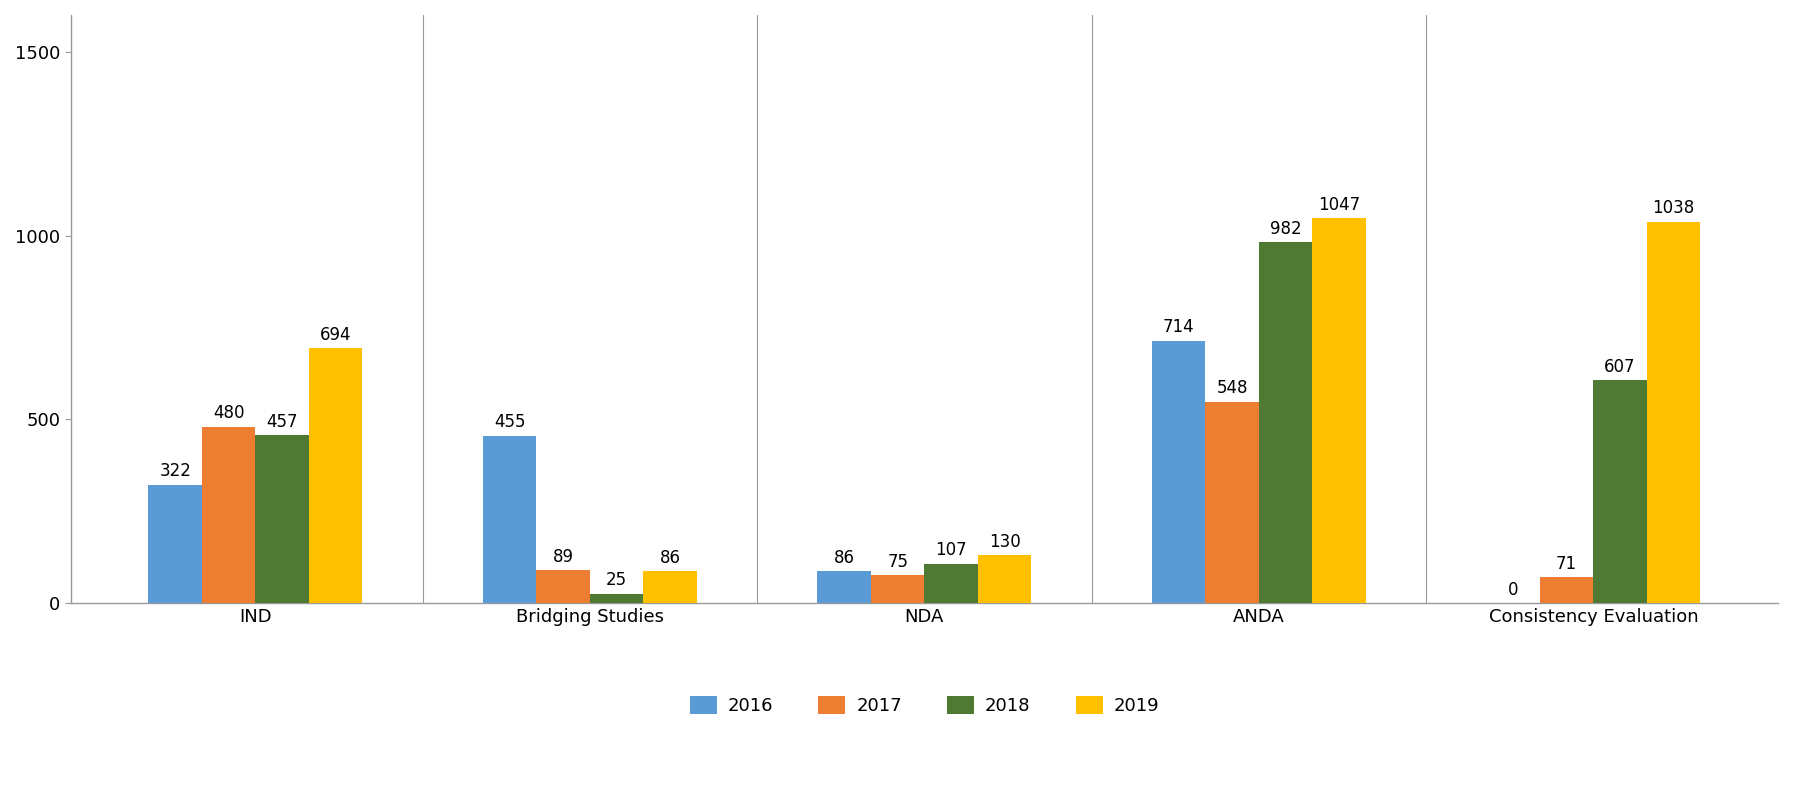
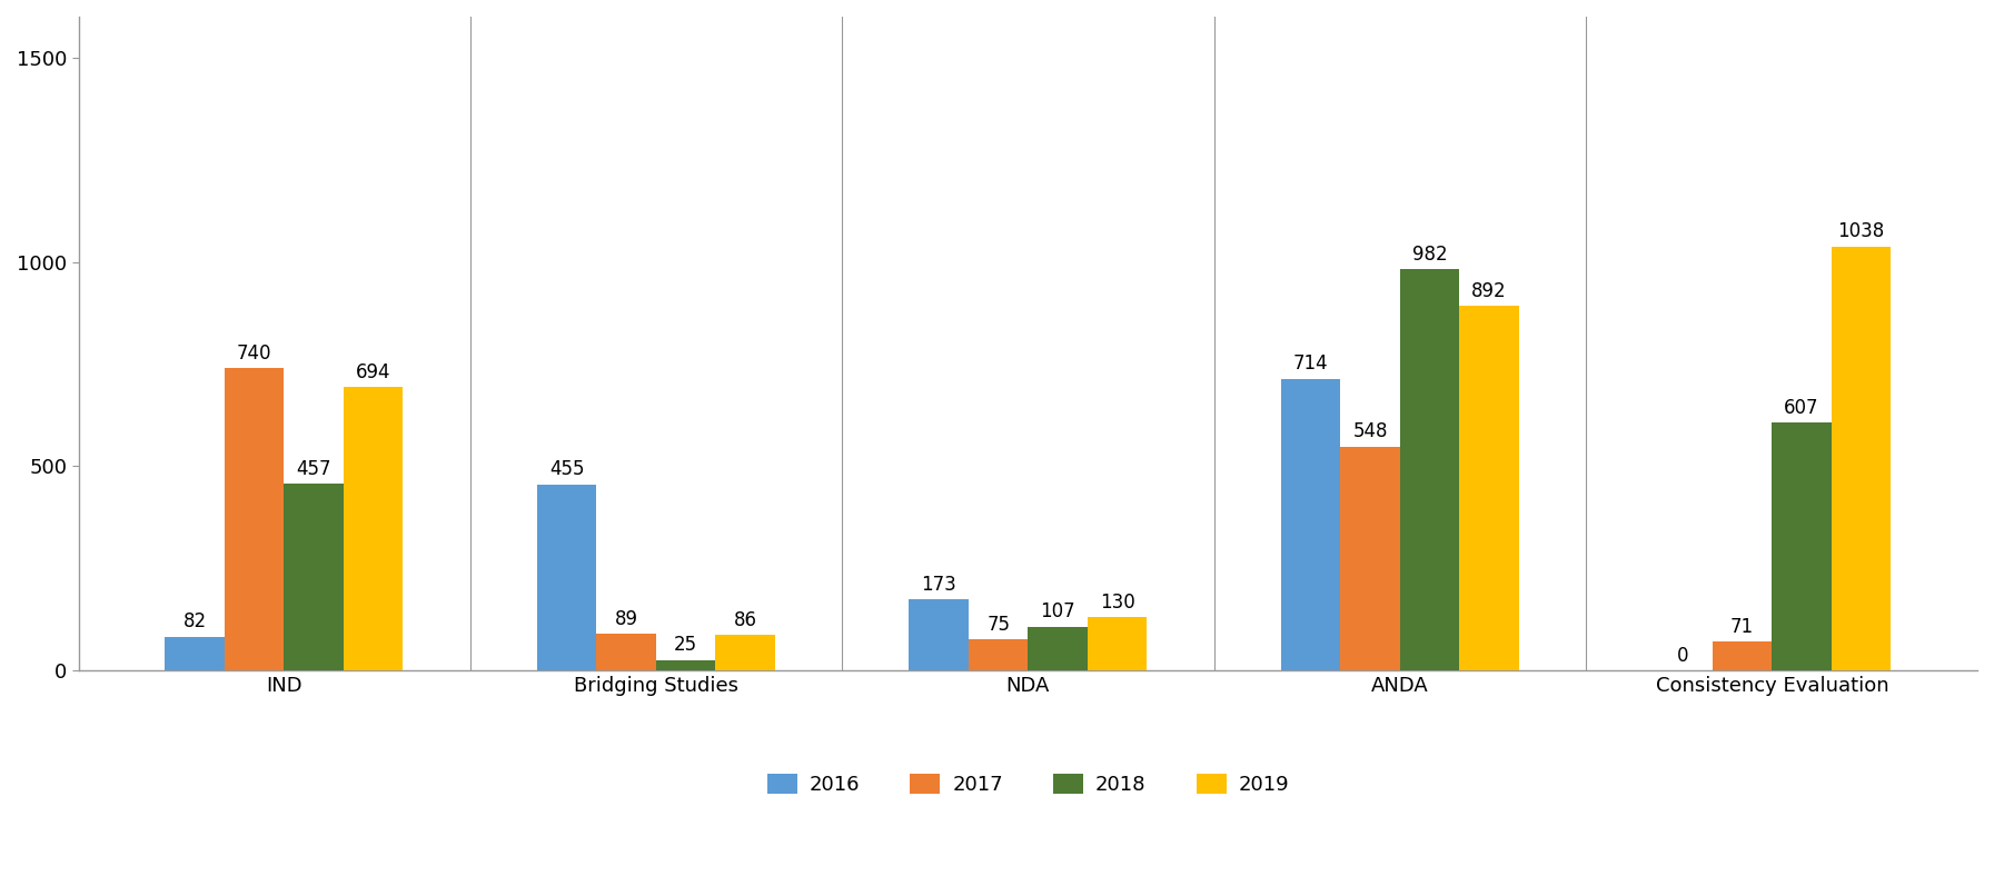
2016/IND: 322 -> 82
2017/IND: 480 -> 740
2016/NDA: 86 -> 173
2019/ANDA: 1047 -> 892
